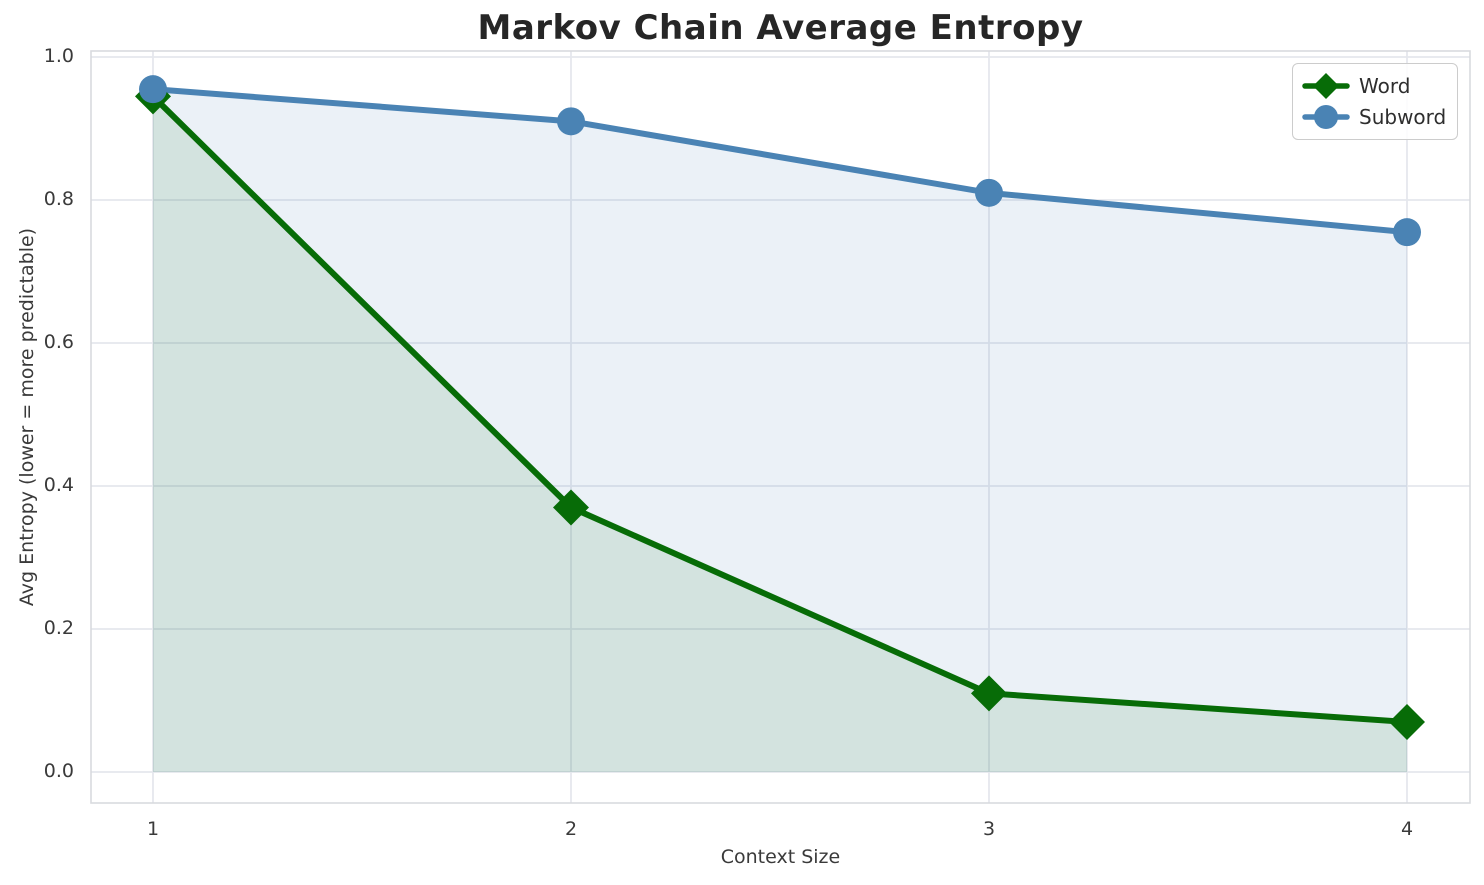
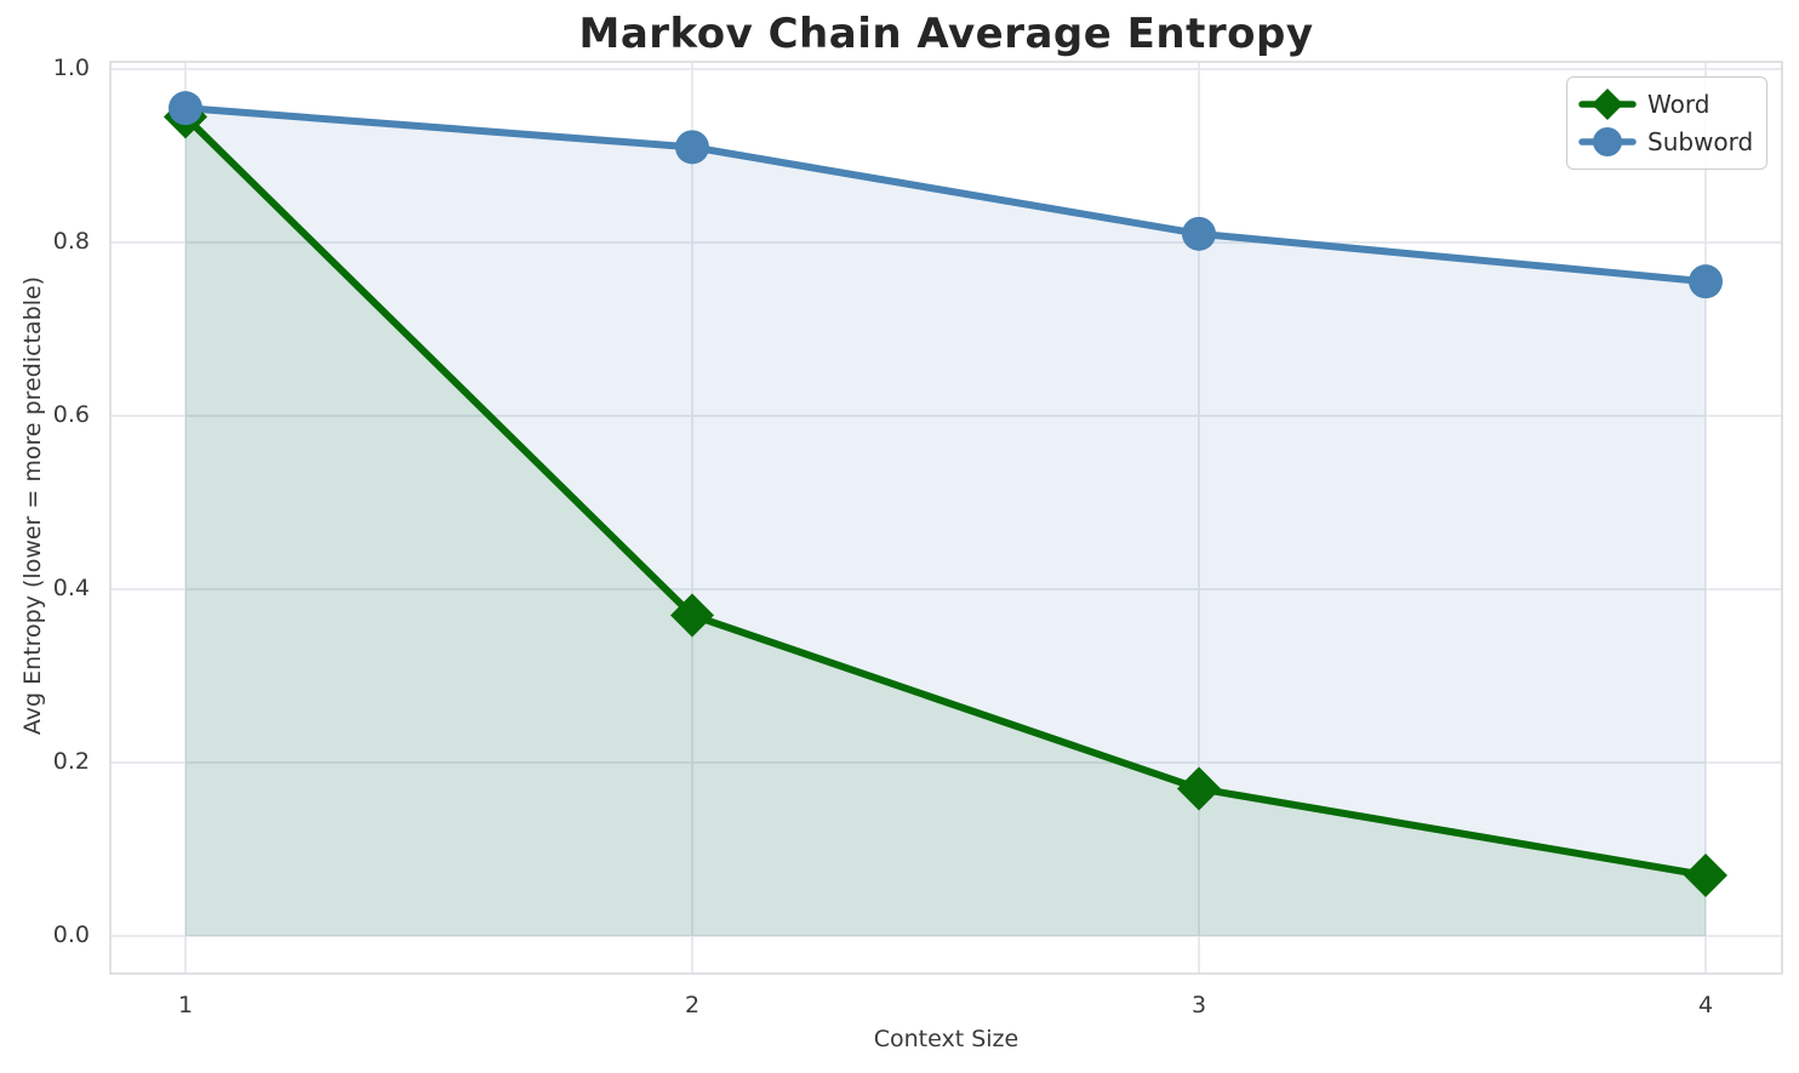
Word/3: 0.11 -> 0.17
